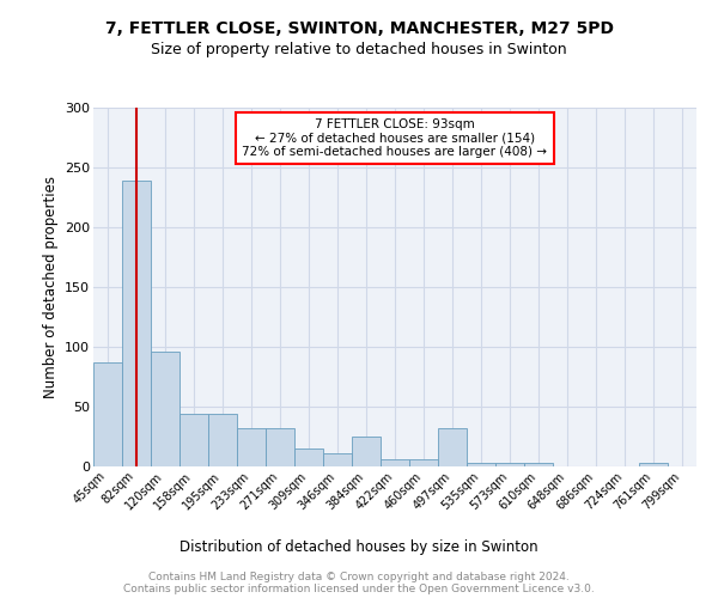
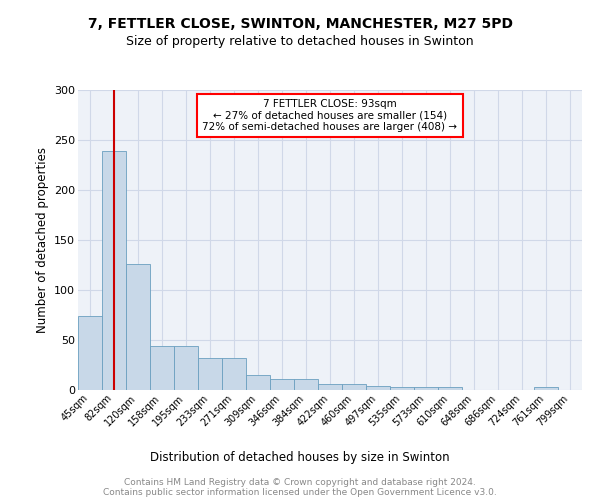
45sqm: 87 -> 74
120sqm: 96 -> 126
384sqm: 25 -> 11
497sqm: 32 -> 4
